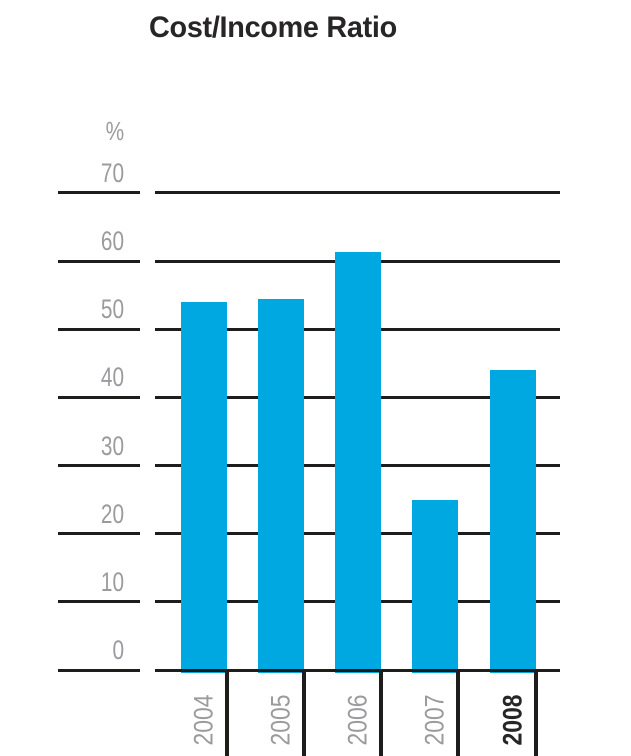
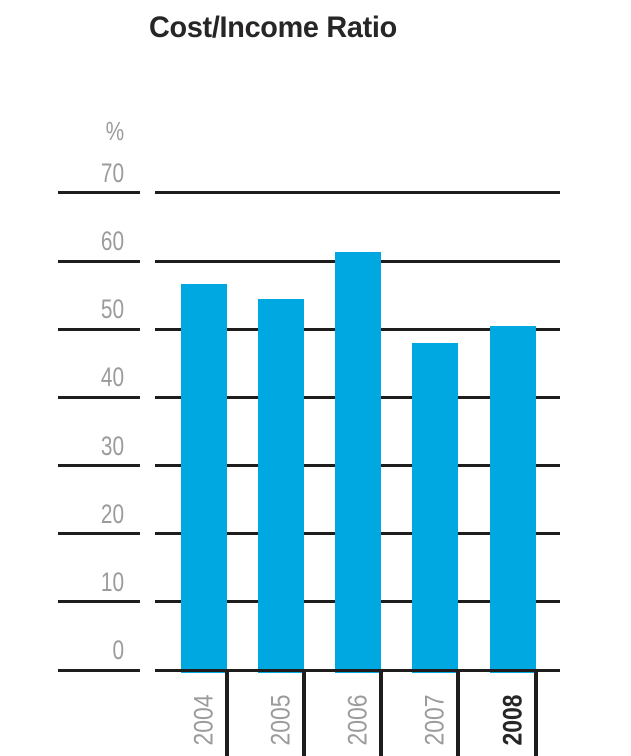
2004: 54 -> 57
2007: 25 -> 48
2008: 44 -> 50
